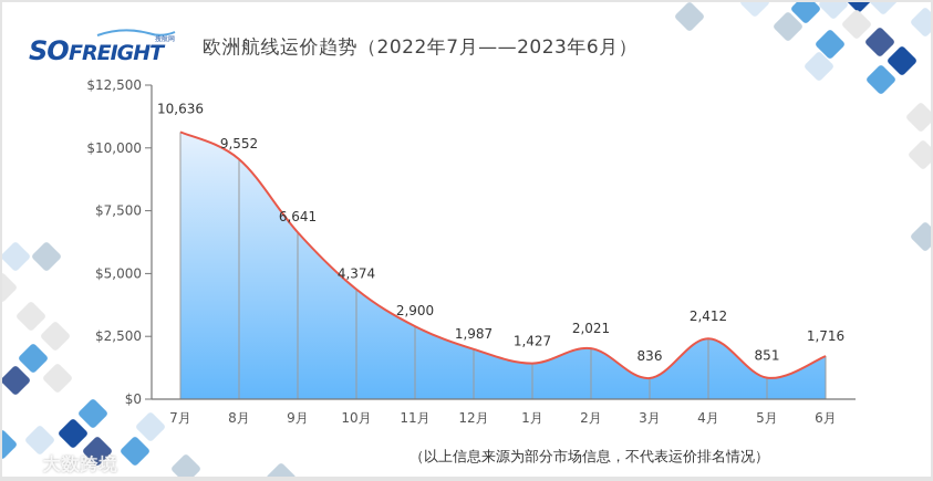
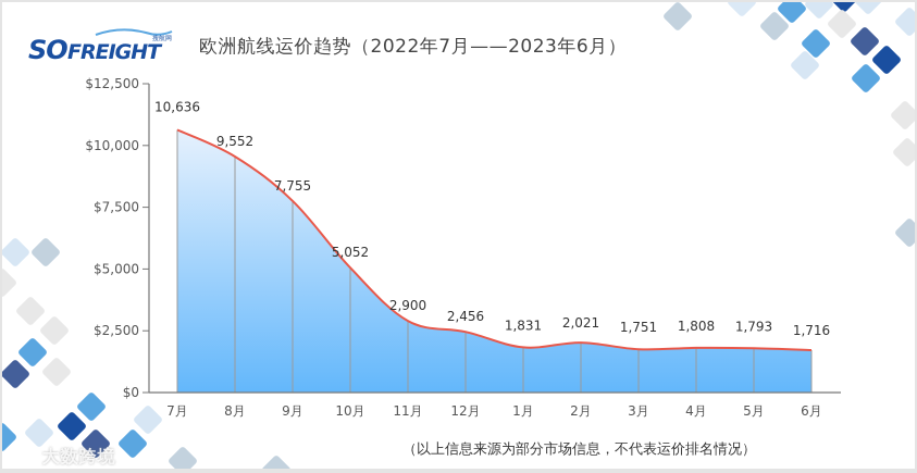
9月: 6,641 -> 7,755
10月: 4,374 -> 5,052
12月: 1,987 -> 2,456
1月: 1,427 -> 1,831
3月: 836 -> 1,751
4月: 2,412 -> 1,808
5月: 851 -> 1,793
